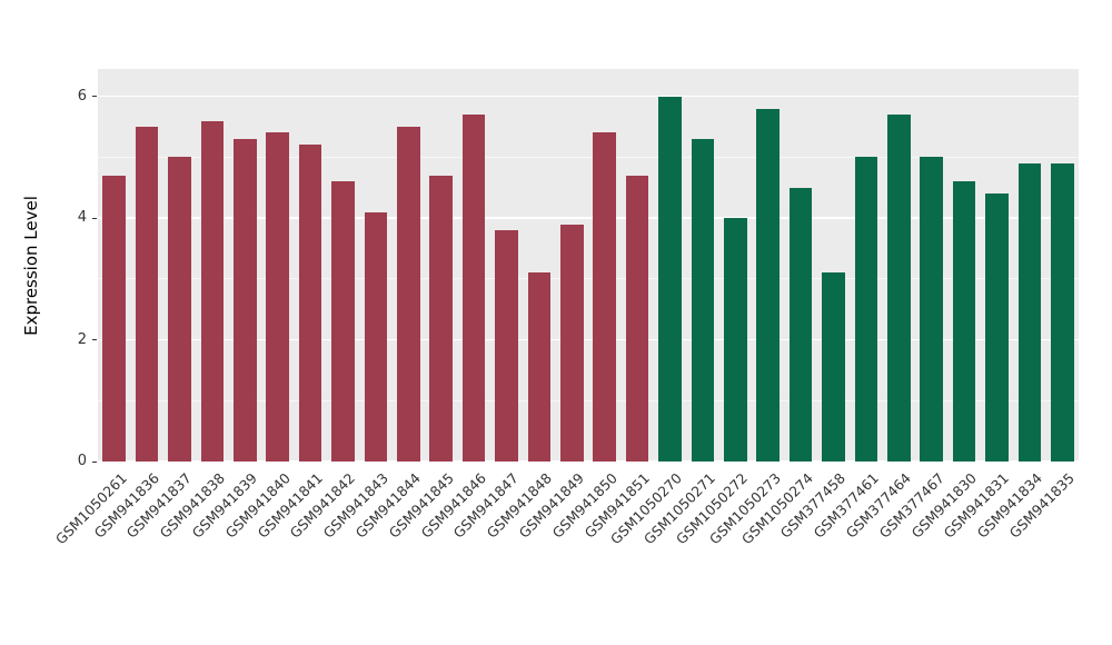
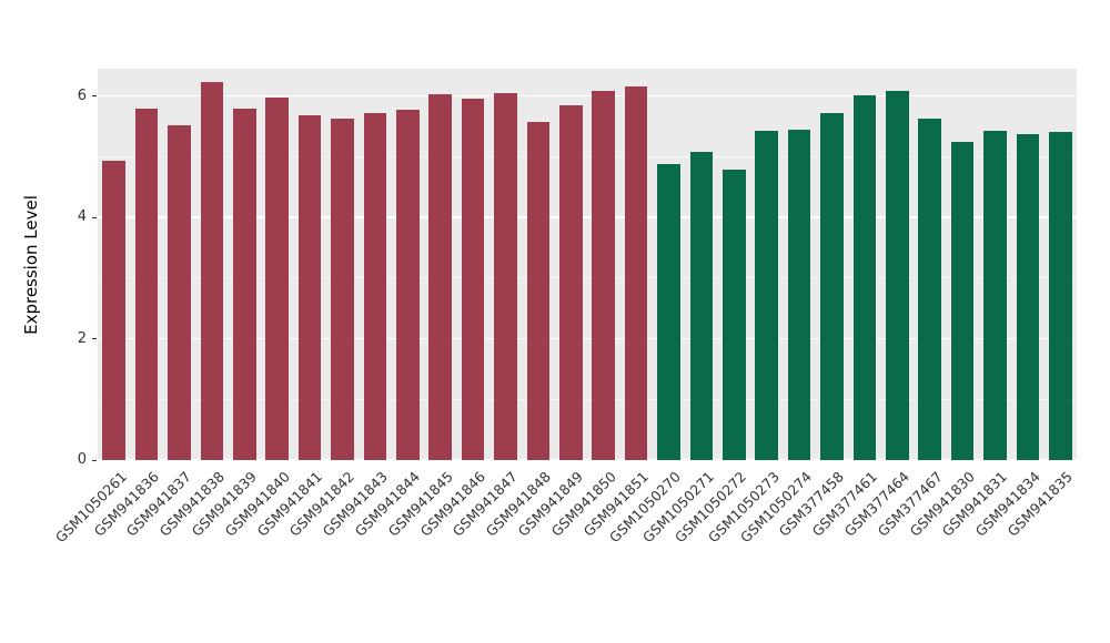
GSM1050261: 4.7 -> 4.9
GSM941836: 5.5 -> 5.8
GSM941837: 5.0 -> 5.5
GSM941838: 5.6 -> 6.2
GSM941839: 5.3 -> 5.8
GSM941840: 5.4 -> 6.0
GSM941841: 5.2 -> 5.7
GSM941842: 4.6 -> 5.6
GSM941843: 4.1 -> 5.7
GSM941844: 5.5 -> 5.8
GSM941845: 4.7 -> 6.0
GSM941846: 5.7 -> 6.0
GSM941847: 3.8 -> 6.0
GSM941848: 3.1 -> 5.6
GSM941849: 3.9 -> 5.8
GSM941850: 5.4 -> 6.1
GSM941851: 4.7 -> 6.2
GSM1050270: 6.0 -> 4.9
GSM1050271: 5.3 -> 5.1
GSM1050272: 4.0 -> 4.8
GSM1050273: 5.8 -> 5.4
GSM1050274: 4.5 -> 5.4
GSM377458: 3.1 -> 5.7
GSM377461: 5.0 -> 6.0
GSM377464: 5.7 -> 6.1
GSM377467: 5.0 -> 5.6
GSM941830: 4.6 -> 5.2
GSM941831: 4.4 -> 5.4
GSM941834: 4.9 -> 5.4
GSM941835: 4.9 -> 5.4
